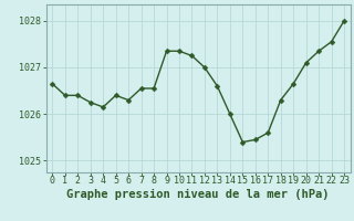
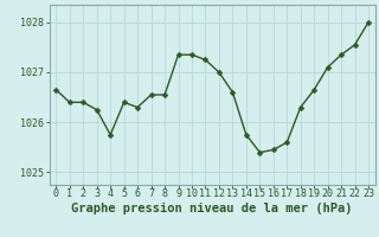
4: 1026.15 -> 1025.75
14: 1026.00 -> 1025.75
